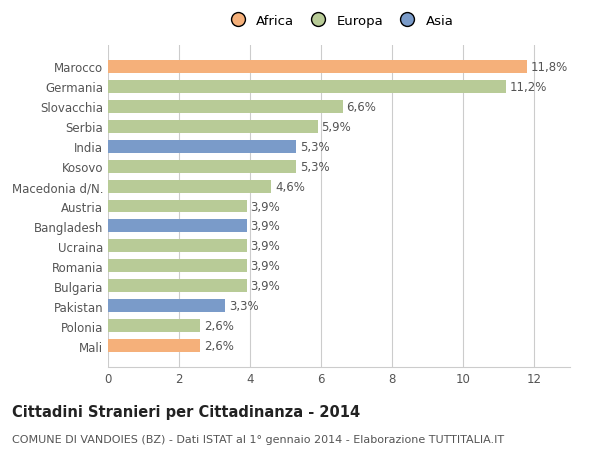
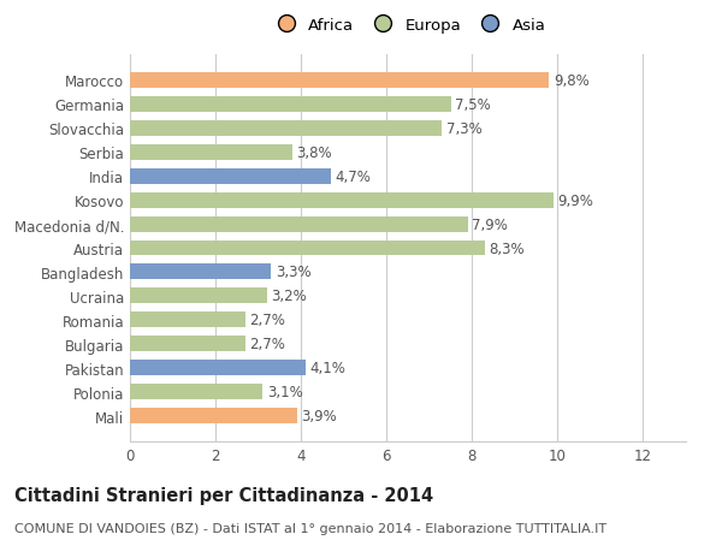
Marocco: 11,8% -> 9,8%
Germania: 11,2% -> 7,5%
Slovacchia: 6,6% -> 7,3%
Serbia: 5,9% -> 3,8%
India: 5,3% -> 4,7%
Kosovo: 5,3% -> 9,9%
Macedonia d/N.: 4,6% -> 7,9%
Austria: 3,9% -> 8,3%
Bangladesh: 3,9% -> 3,3%
Ucraina: 3,9% -> 3,2%
Romania: 3,9% -> 2,7%
Bulgaria: 3,9% -> 2,7%
Pakistan: 3,3% -> 4,1%
Polonia: 2,6% -> 3,1%
Mali: 2,6% -> 3,9%
